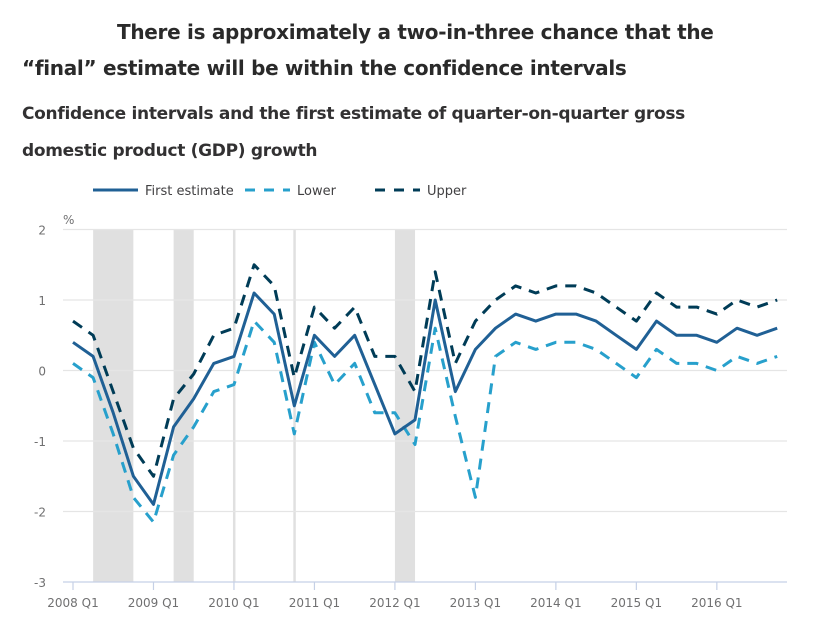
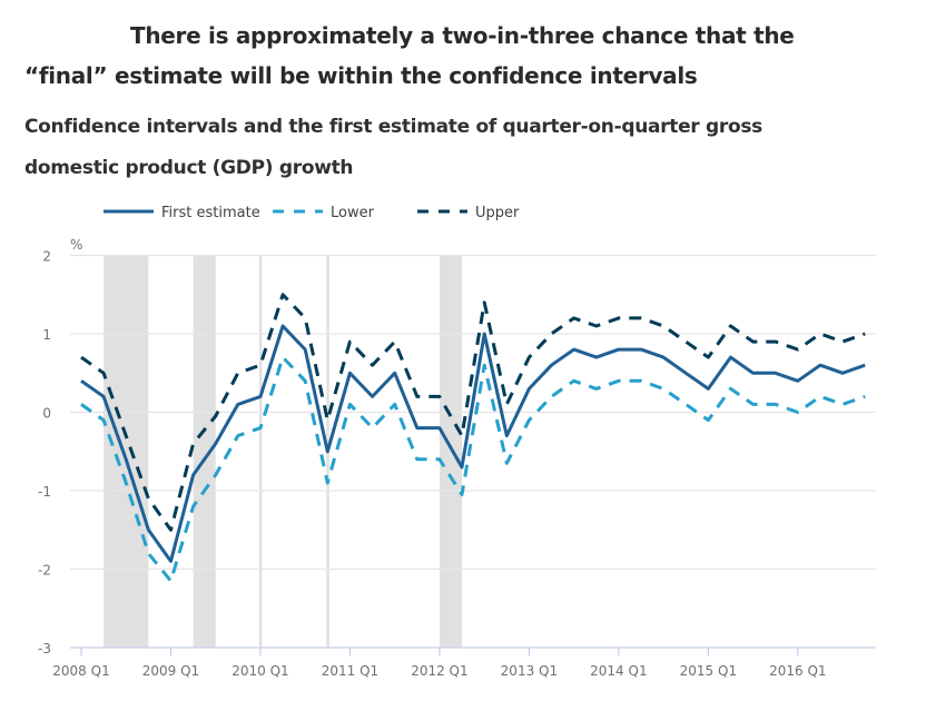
Lower/2011 Q1: 0.4 -> 0.1
First estimate/2012 Q1: -0.9 -> -0.2
Lower/2013 Q1: -1.8 -> -0.1
